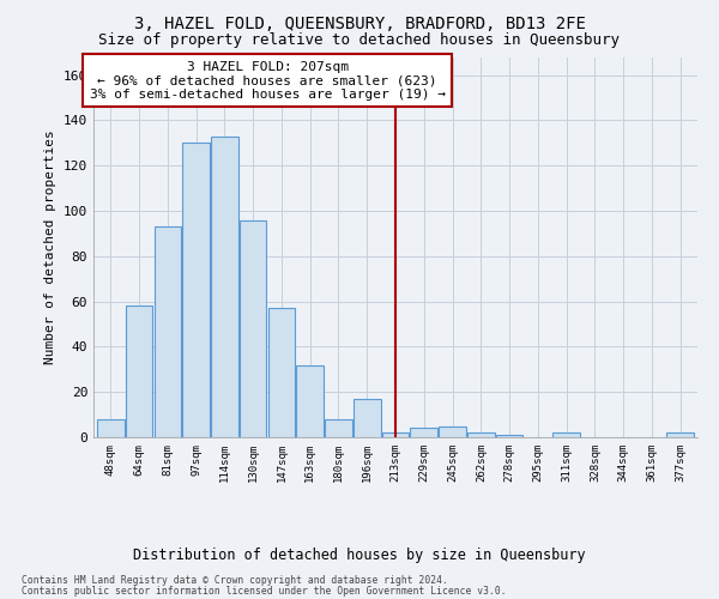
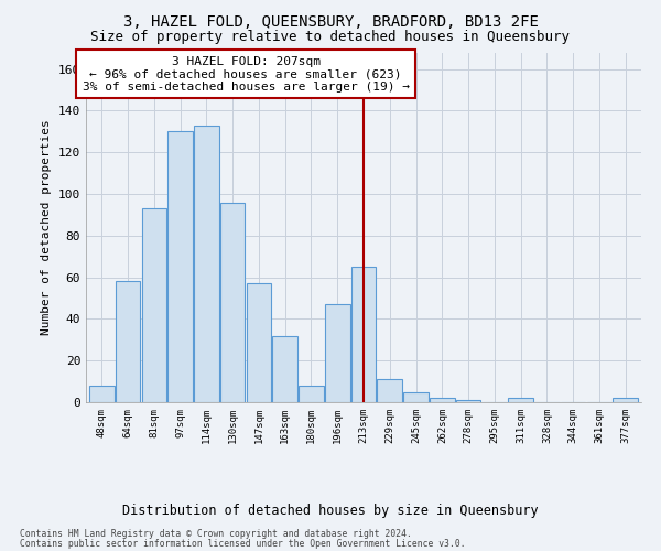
196sqm: 17 -> 47
213sqm: 2 -> 65
229sqm: 4 -> 11
